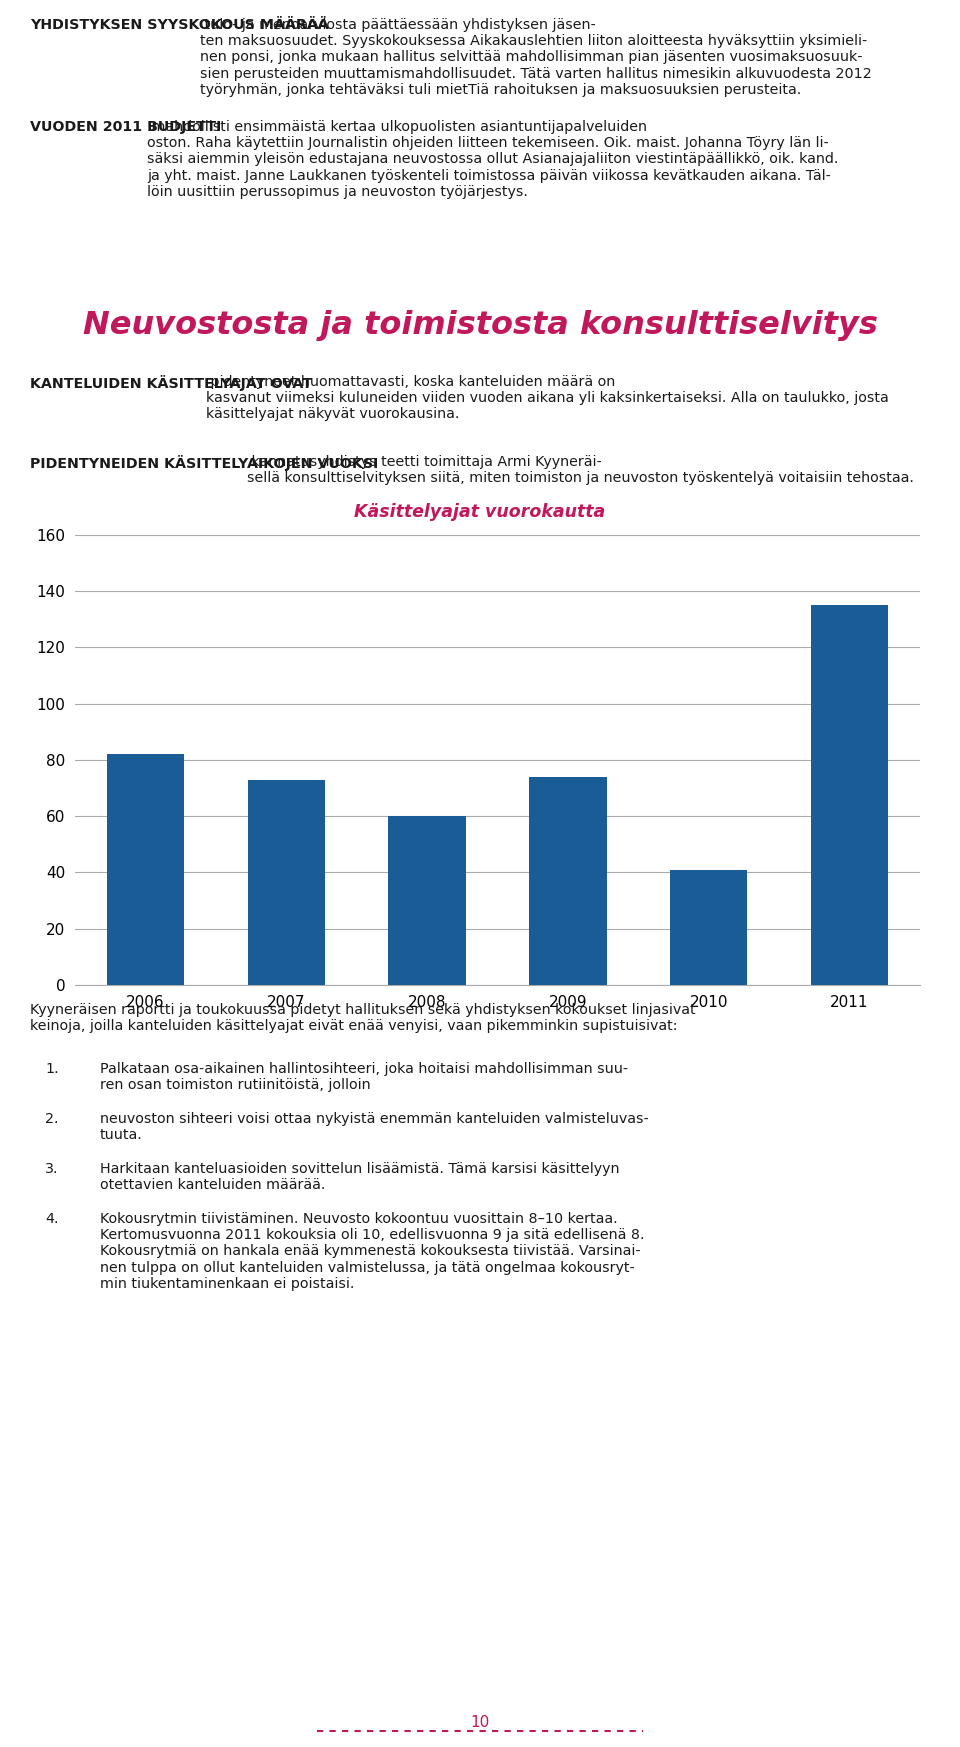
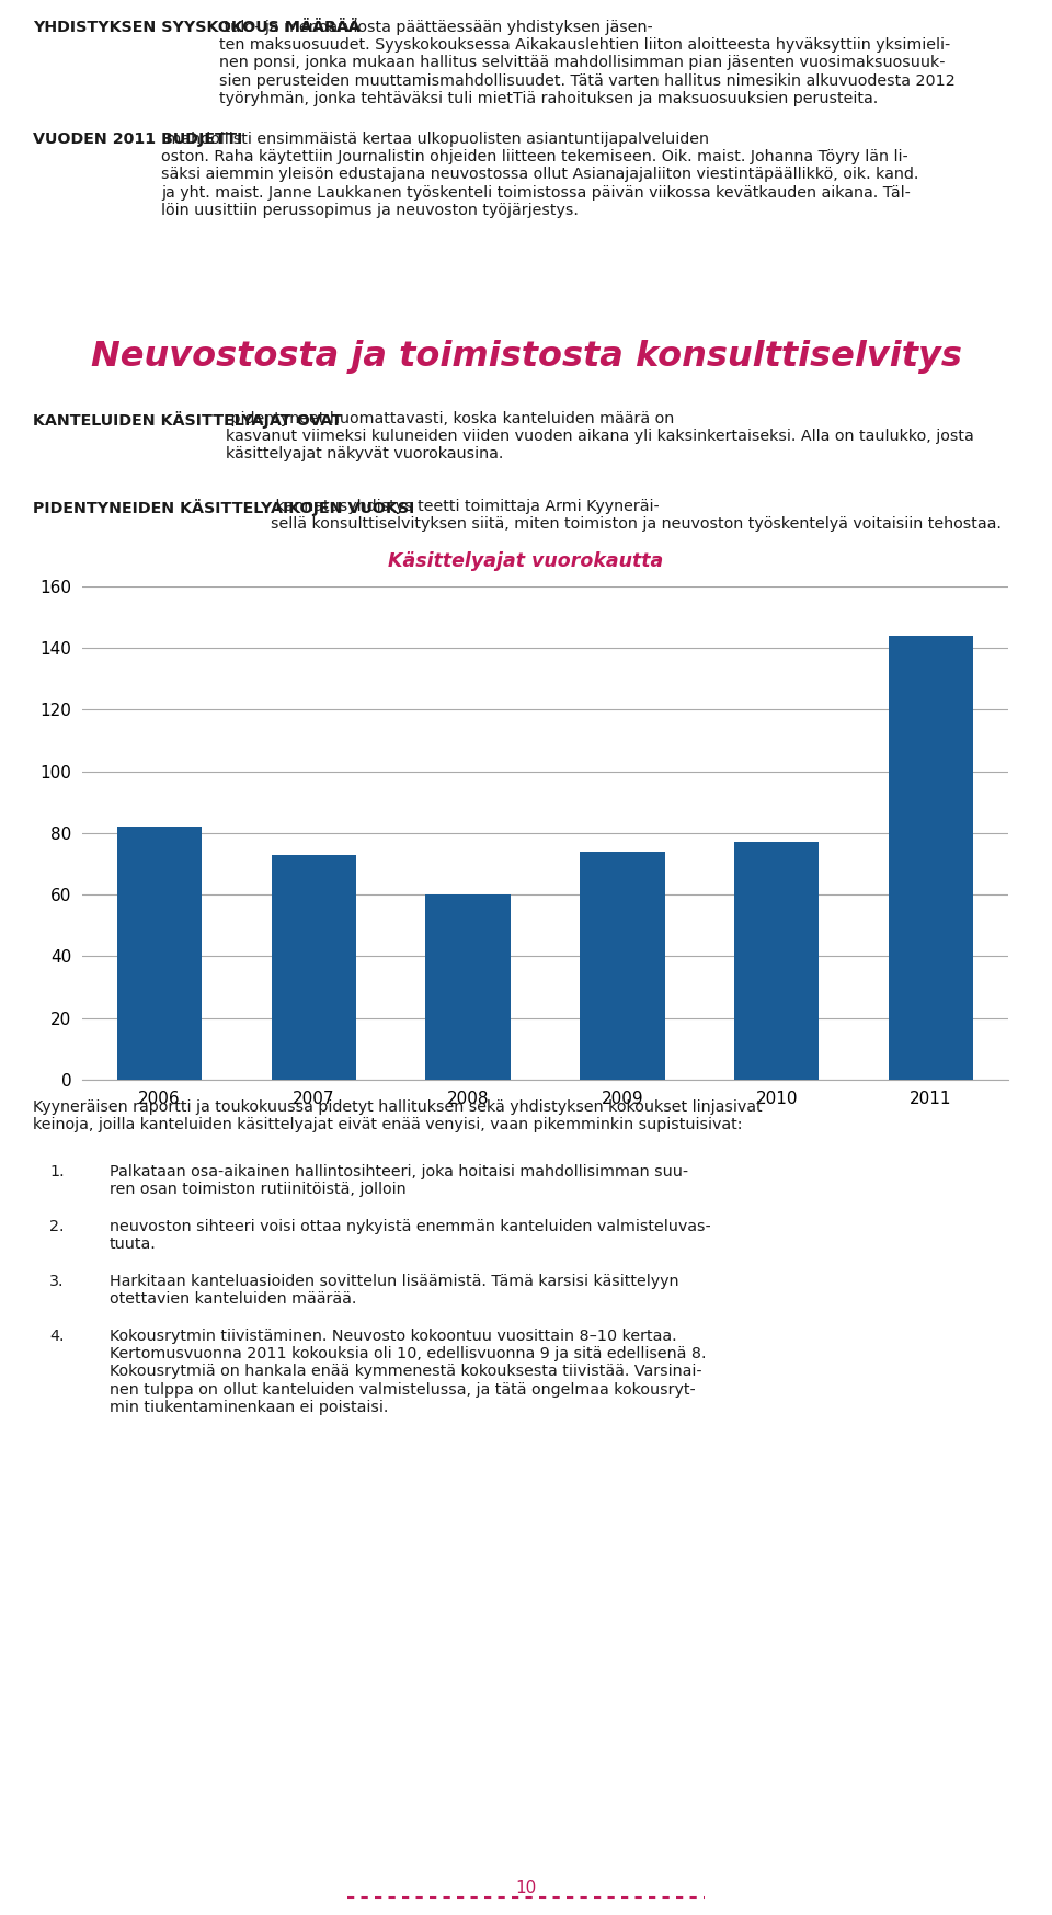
2010: 41 -> 77
2011: 135 -> 144
